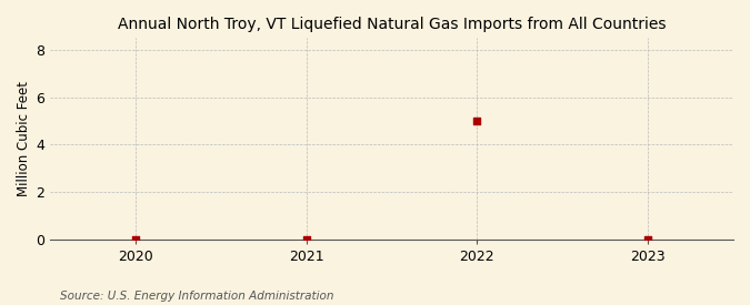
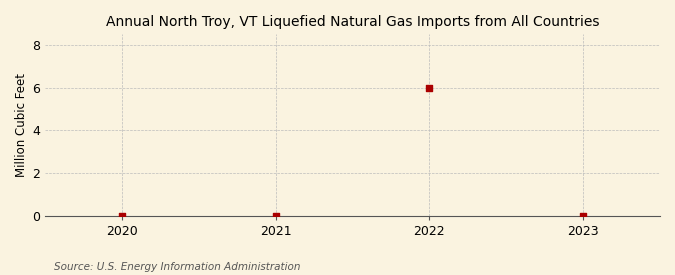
2022: 5 -> 6
